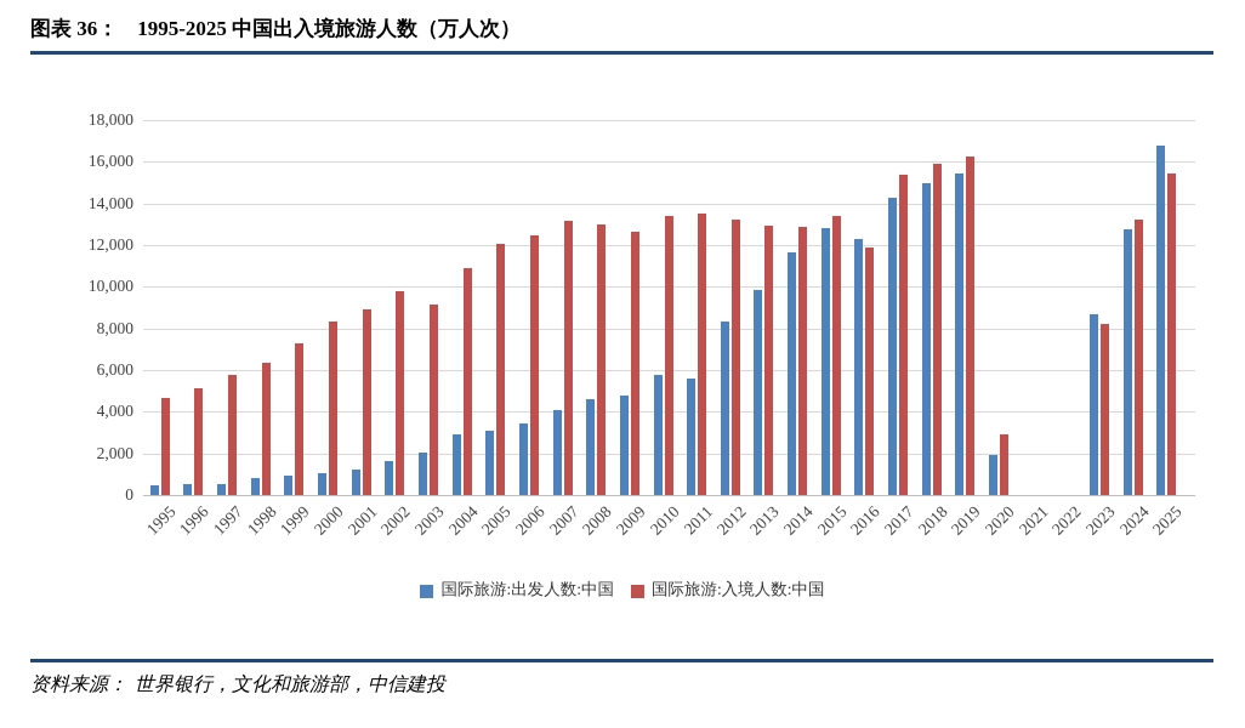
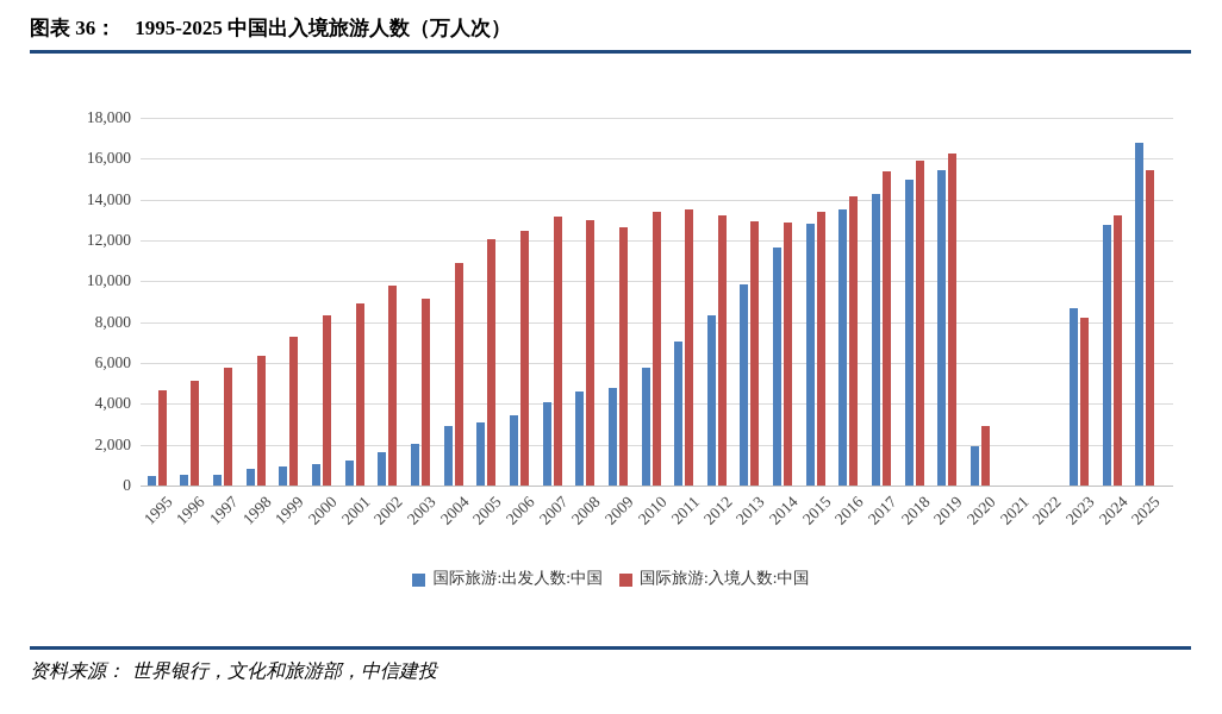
国际旅游:出发人数:中国/2011: 5600 -> 7000
国际旅游:出发人数:中国/2016: 12300 -> 13500
国际旅游:入境人数:中国/2016: 11900 -> 14200
